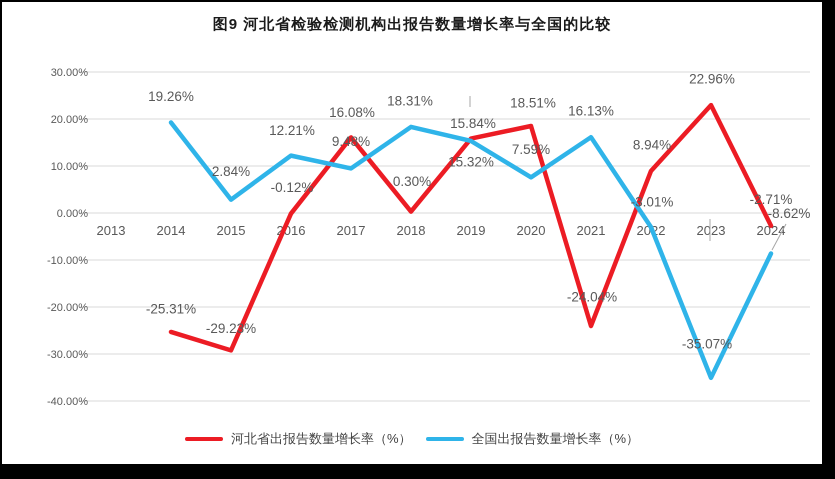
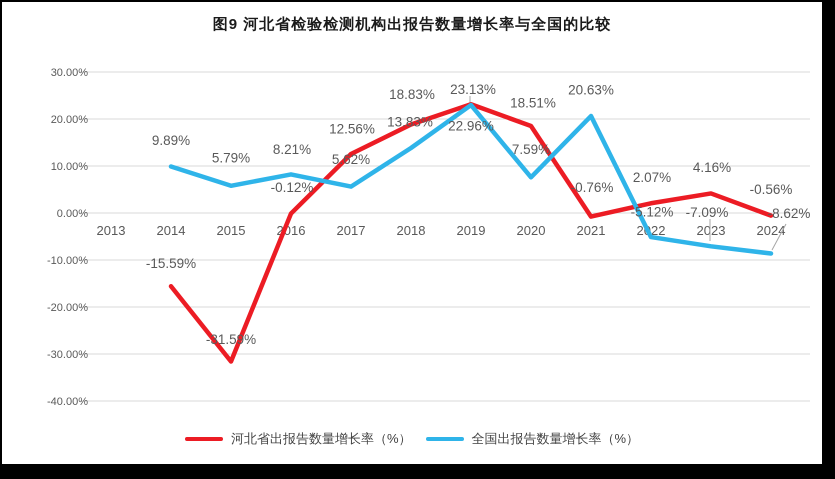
河北省出报告数量增长率（%）/2014: -25.31% -> -15.59%
全国出报告数量增长率（%）/2014: 19.26% -> 9.89%
河北省出报告数量增长率（%）/2015: -29.23% -> -31.59%
全国出报告数量增长率（%）/2015: 2.84% -> 5.79%
全国出报告数量增长率（%）/2016: 12.21% -> 8.21%
河北省出报告数量增长率（%）/2017: 16.08% -> 12.56%
全国出报告数量增长率（%）/2017: 9.48% -> 5.62%
河北省出报告数量增长率（%）/2018: 0.30% -> 18.83%
全国出报告数量增长率（%）/2018: 18.31% -> 13.83%
河北省出报告数量增长率（%）/2019: 15.84% -> 23.13%
全国出报告数量增长率（%）/2019: 15.32% -> 22.96%
河北省出报告数量增长率（%）/2021: -24.04% -> -0.76%
全国出报告数量增长率（%）/2021: 16.13% -> 20.63%
河北省出报告数量增长率（%）/2022: 8.94% -> 2.07%
全国出报告数量增长率（%）/2022: -3.01% -> -5.12%
河北省出报告数量增长率（%）/2023: 22.96% -> 4.16%
全国出报告数量增长率（%）/2023: -35.07% -> -7.09%
河北省出报告数量增长率（%）/2024: -2.71% -> -0.56%
